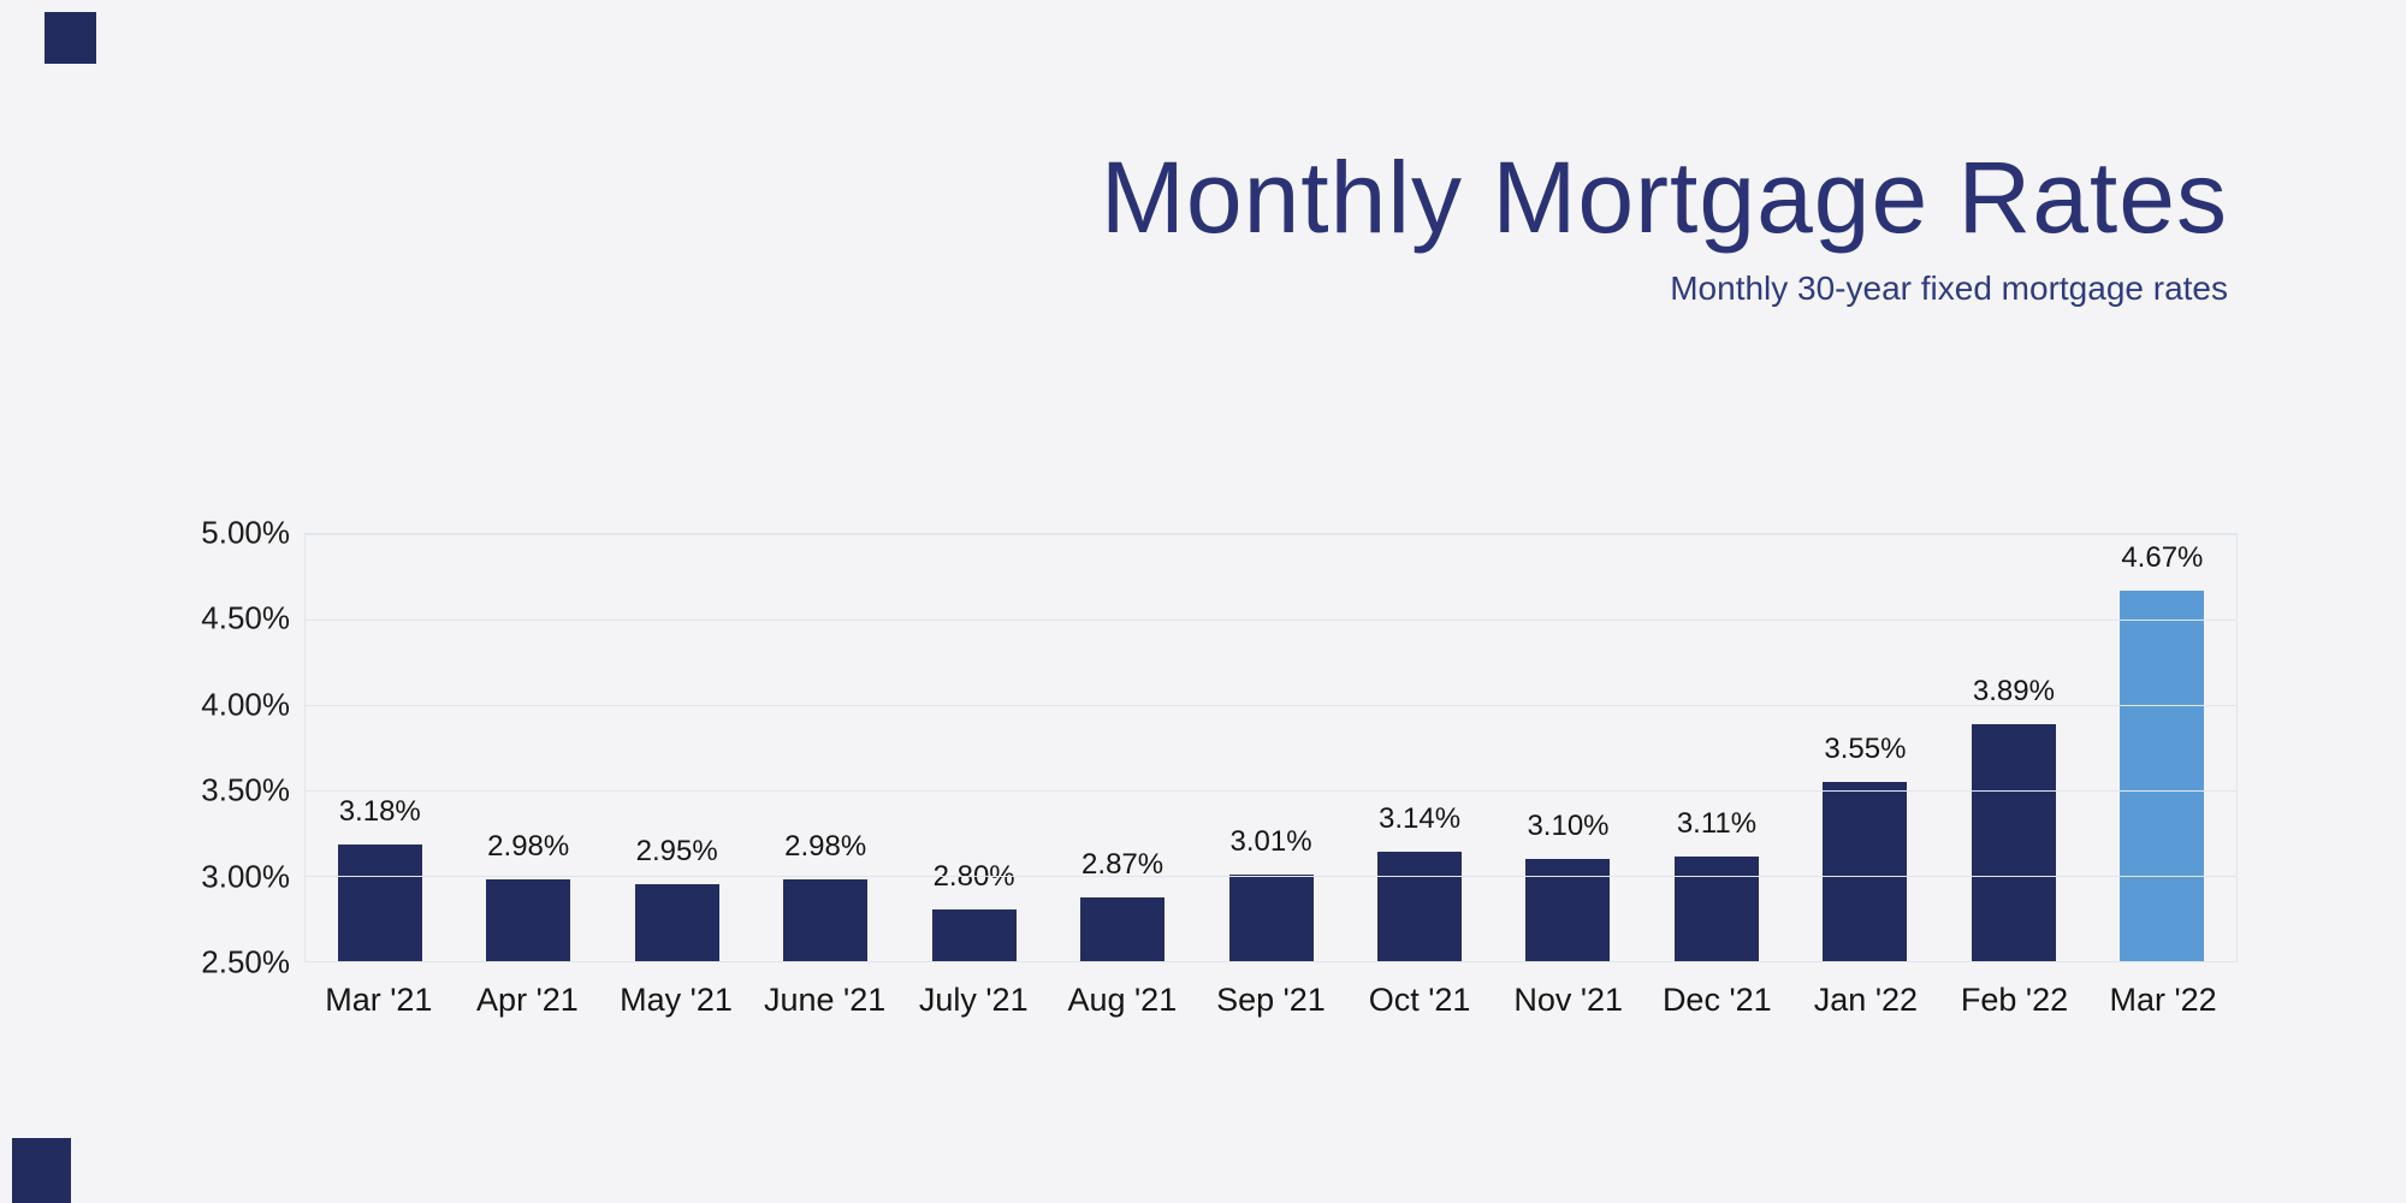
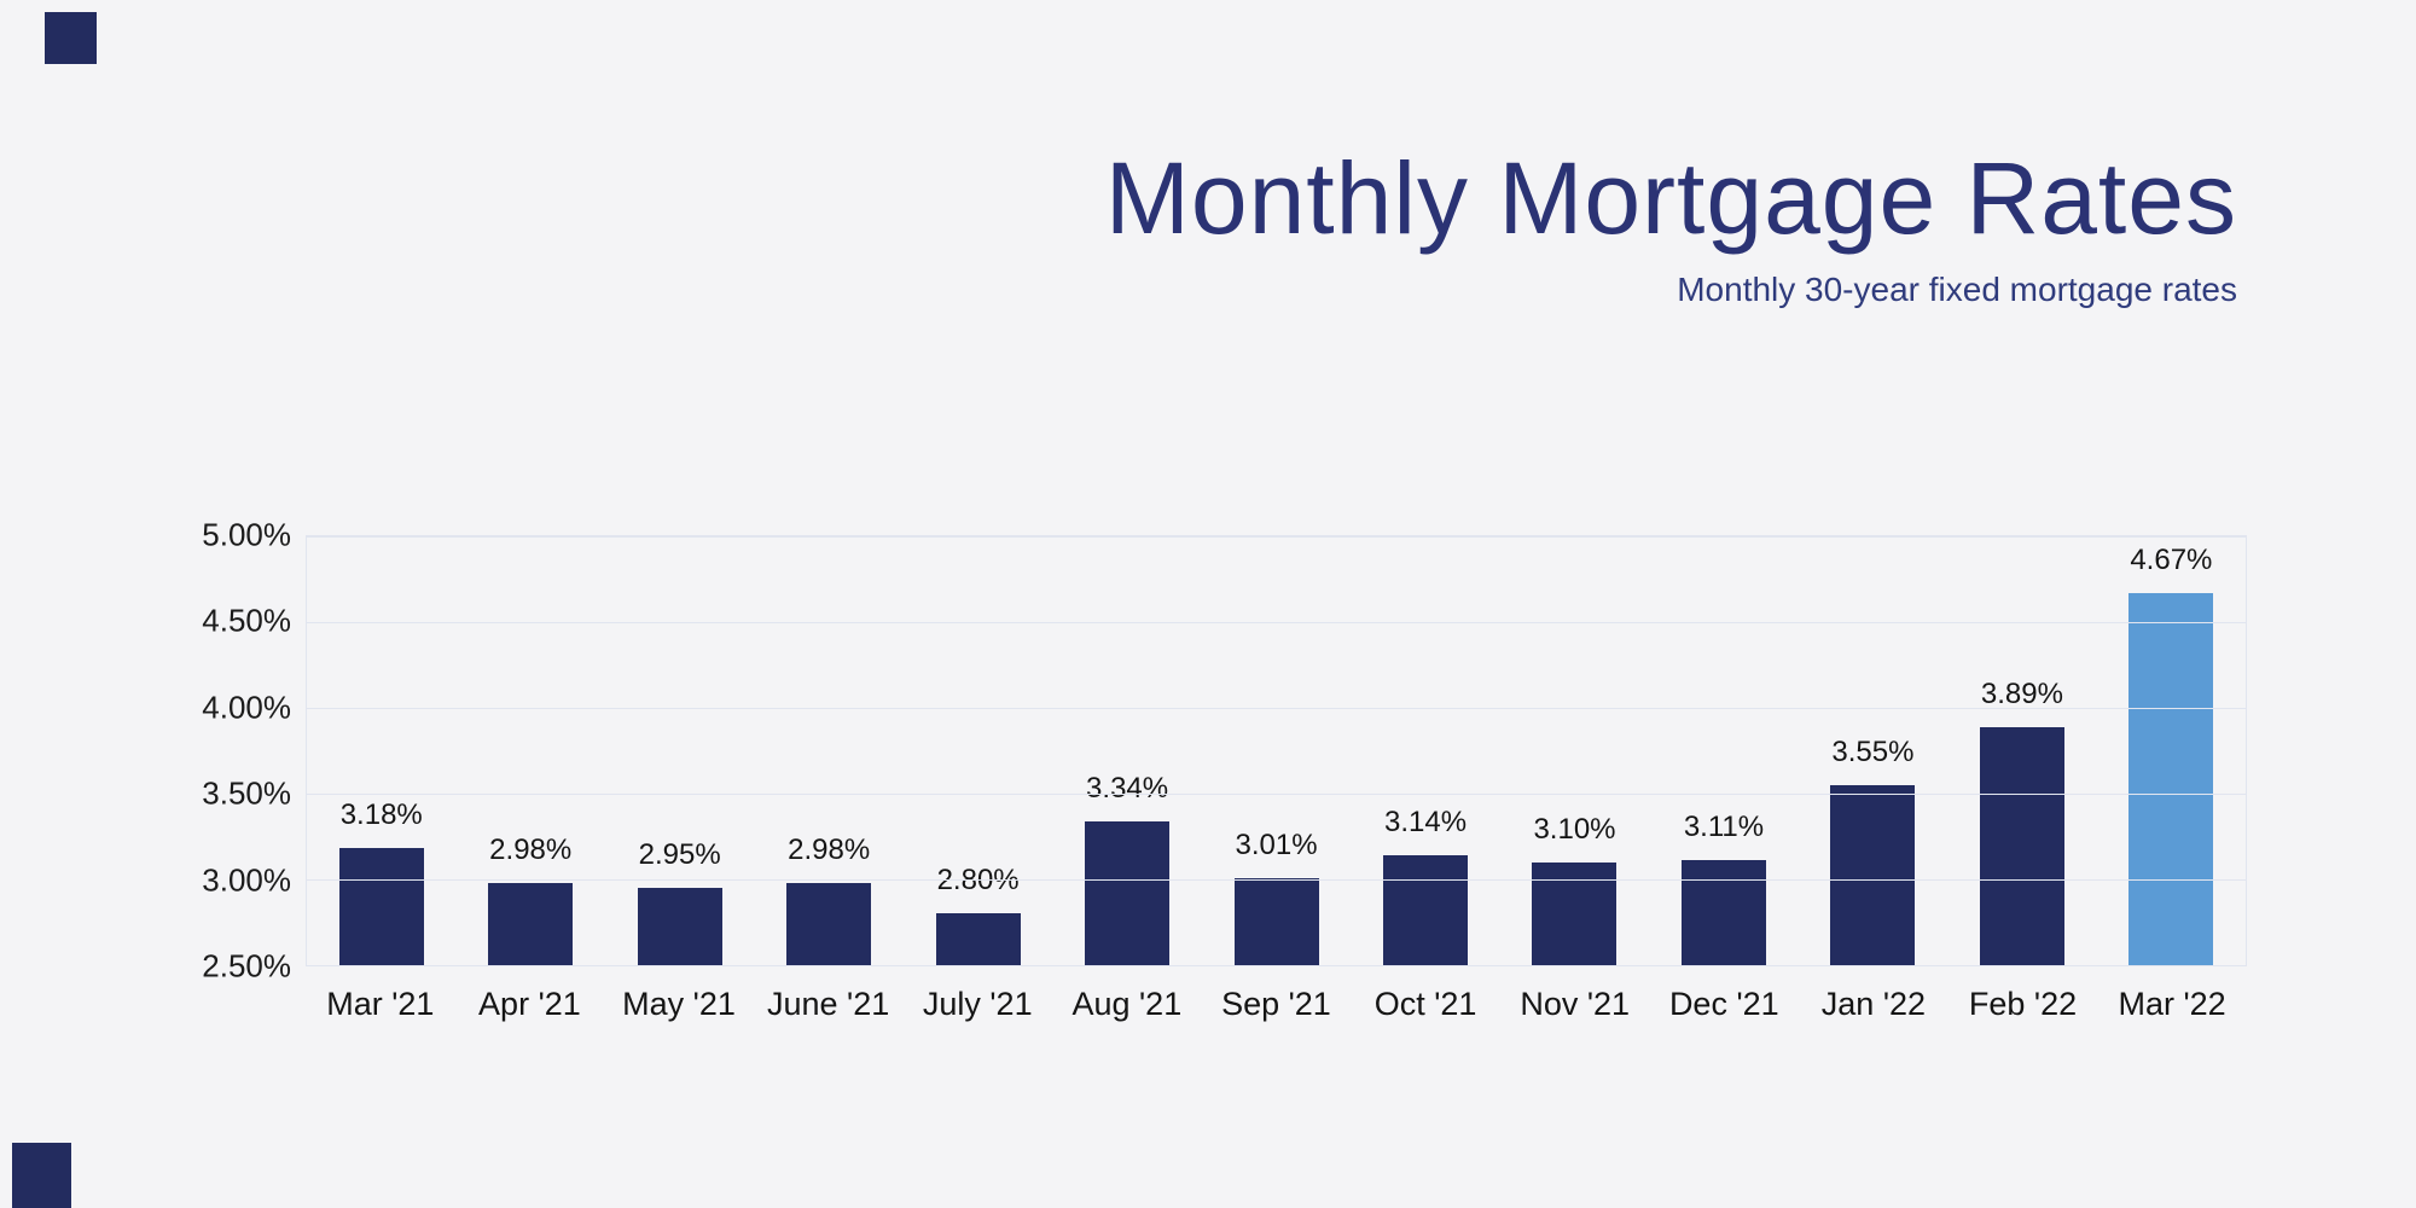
Aug '21: 2.87% -> 3.34%
